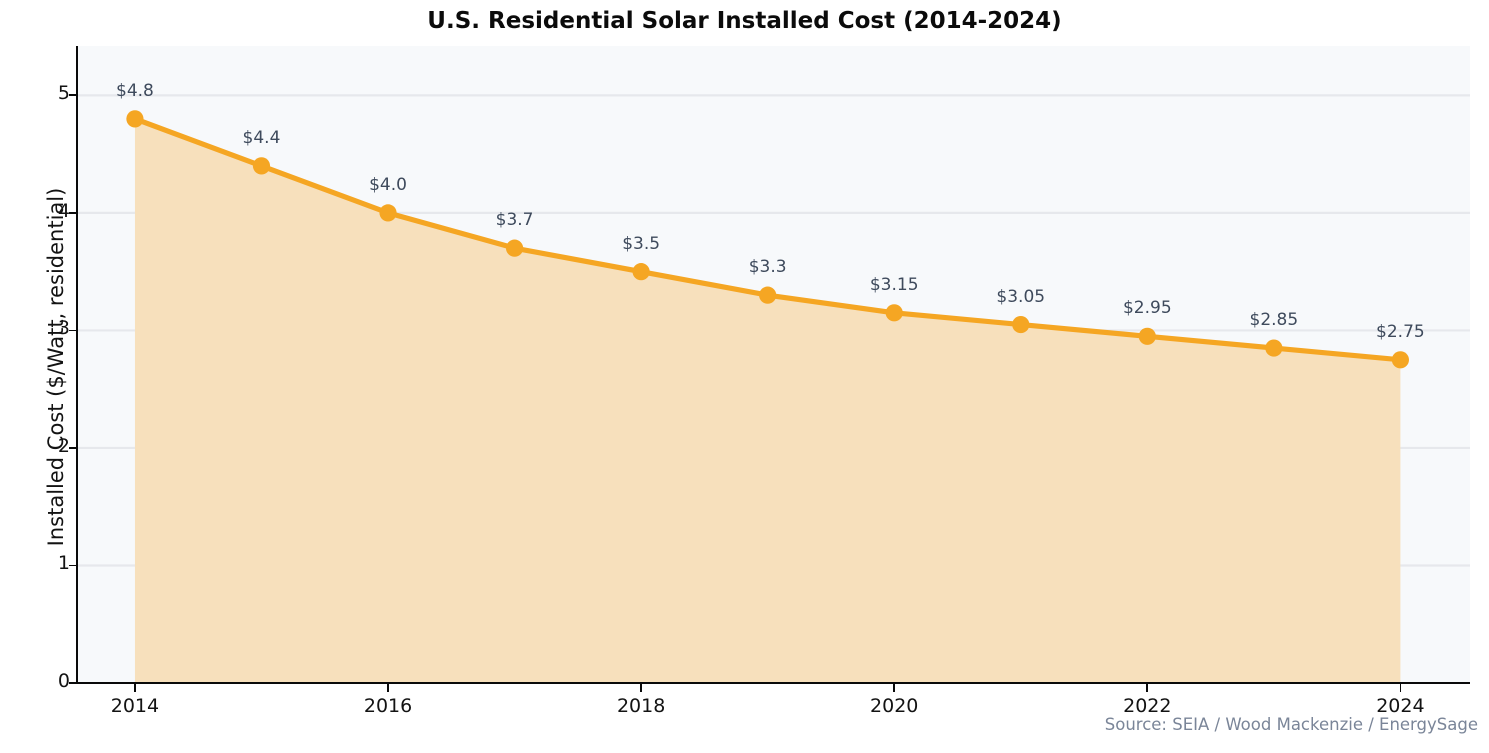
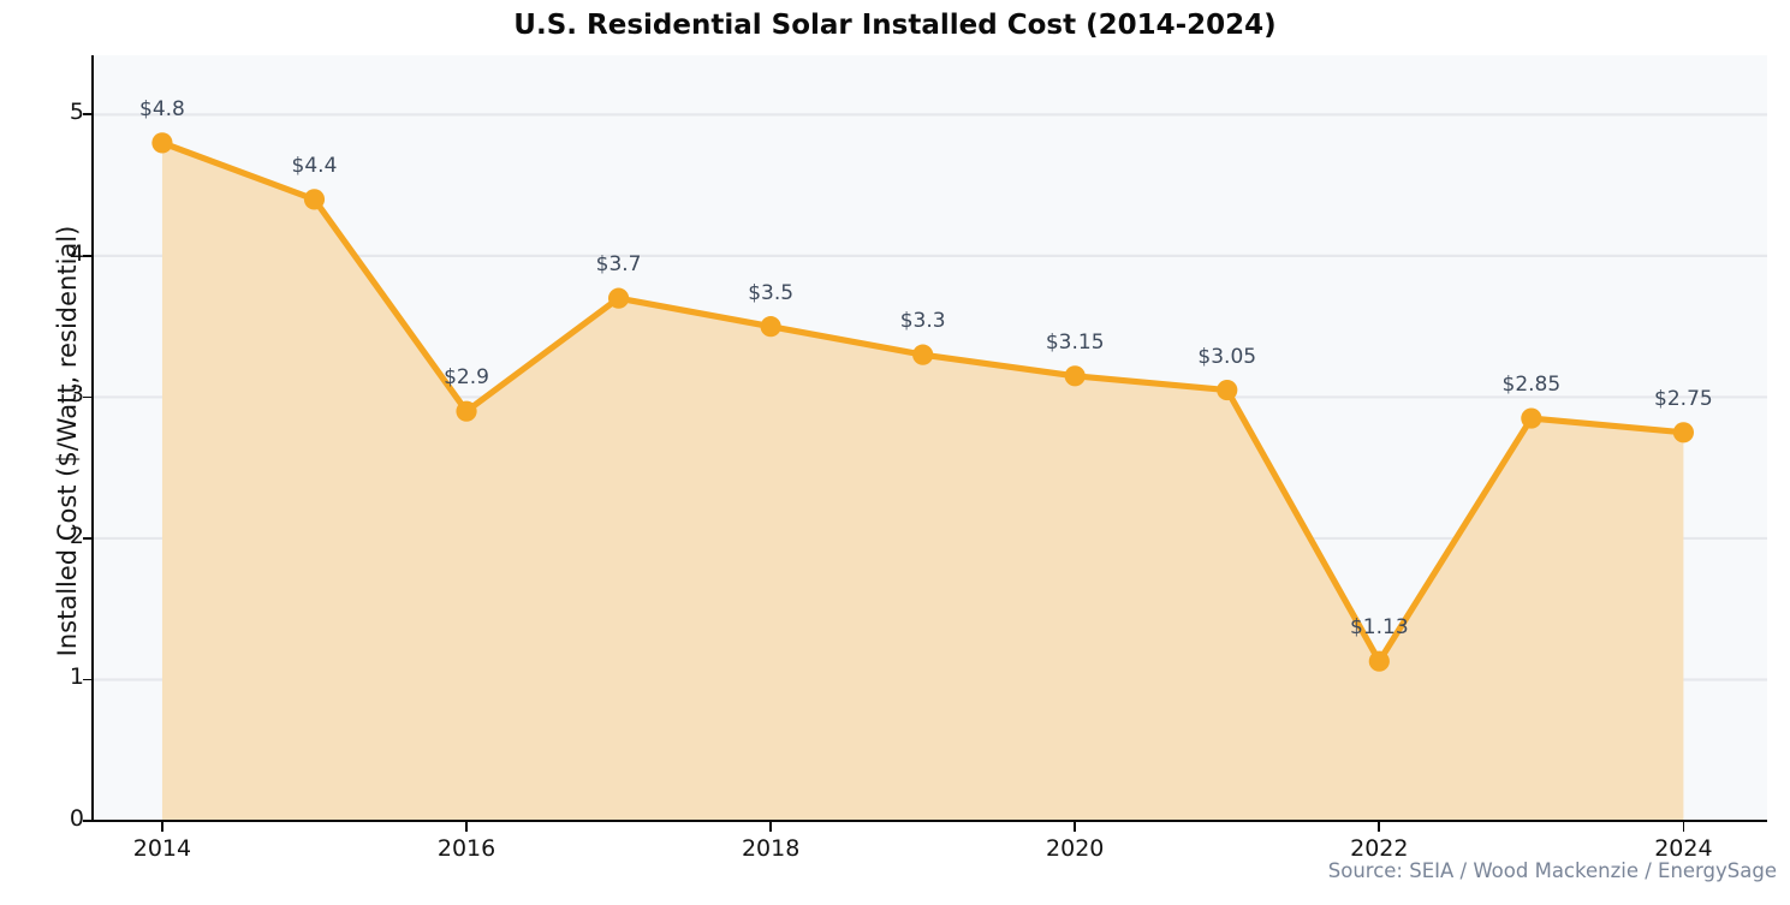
2016: $4.0 -> $2.9
2022: $2.95 -> $1.13
